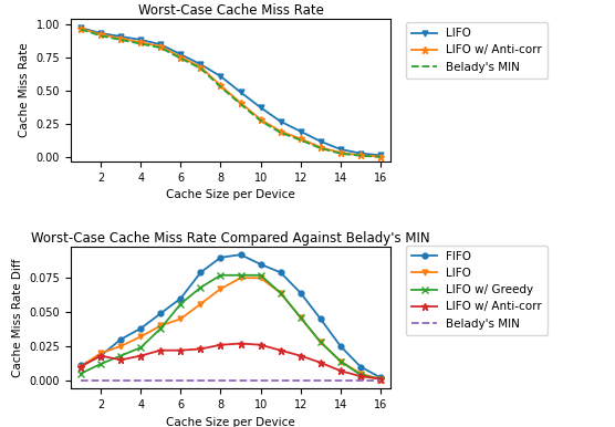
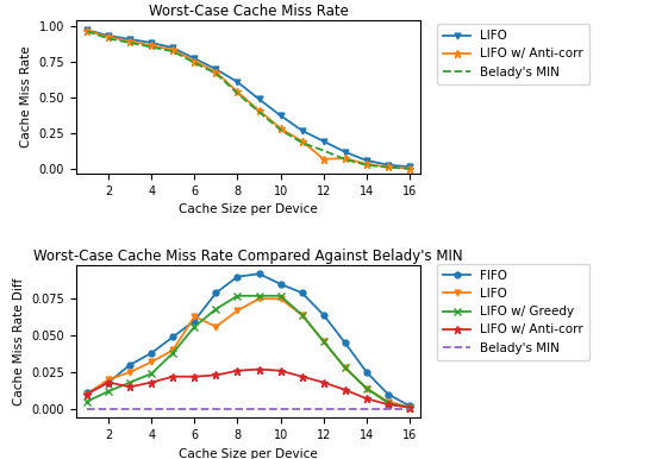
Worst-Case Cache Miss Rate/LIFO w/ Anti-corr/12: 0.14 -> 0.07
Worst-Case Cache Miss Rate Compared Against Belady's MIN/LIFO/6: 0.045 -> 0.063
